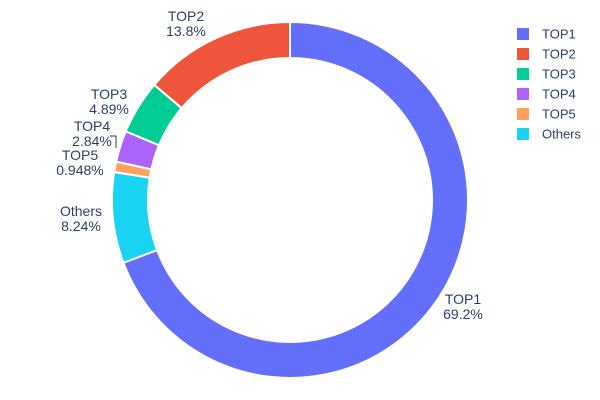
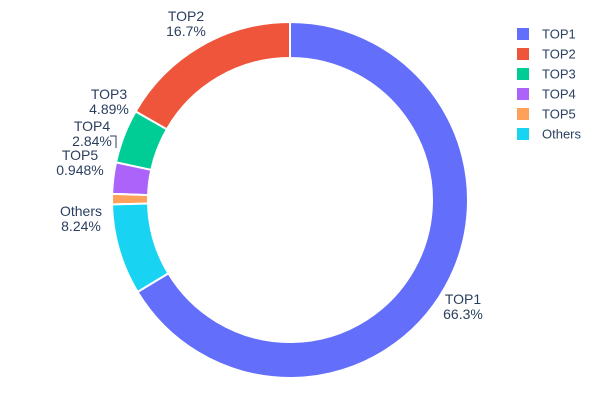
TOP1: 69.2% -> 66.3%
TOP2: 13.8% -> 16.7%
